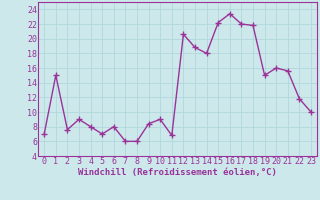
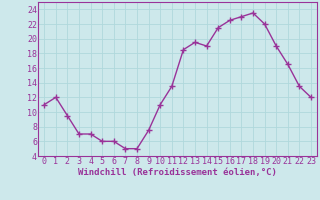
0: 7.0 -> 11.0
1: 15.0 -> 12.0
2: 7.6 -> 9.5
3: 9.0 -> 7.0
4: 8.0 -> 7.0
5: 7.0 -> 6.0
6: 8.0 -> 6.0
7: 6.0 -> 5.0
8: 6.0 -> 5.0
9: 8.4 -> 7.5
10: 9.0 -> 11.0
11: 6.8 -> 13.5
12: 20.6 -> 18.5
13: 18.8 -> 19.5
14: 18.0 -> 19.0
15: 22.2 -> 21.5
16: 23.4 -> 22.5
17: 22.0 -> 23.0
18: 21.8 -> 23.5
19: 15.0 -> 22.0
20: 16.0 -> 19.0
21: 15.6 -> 16.5
22: 11.8 -> 13.5
23: 10.0 -> 12.0
